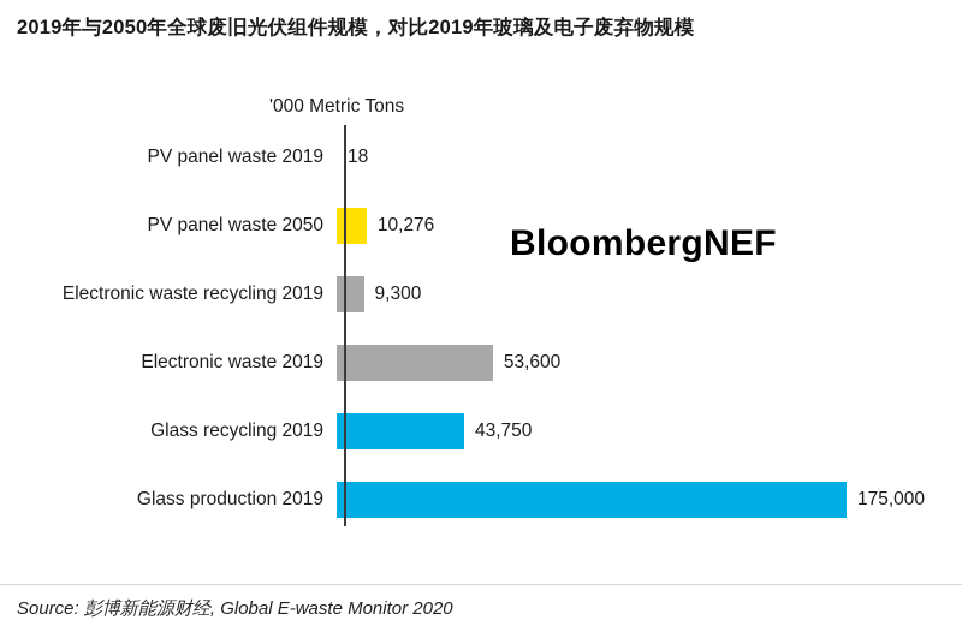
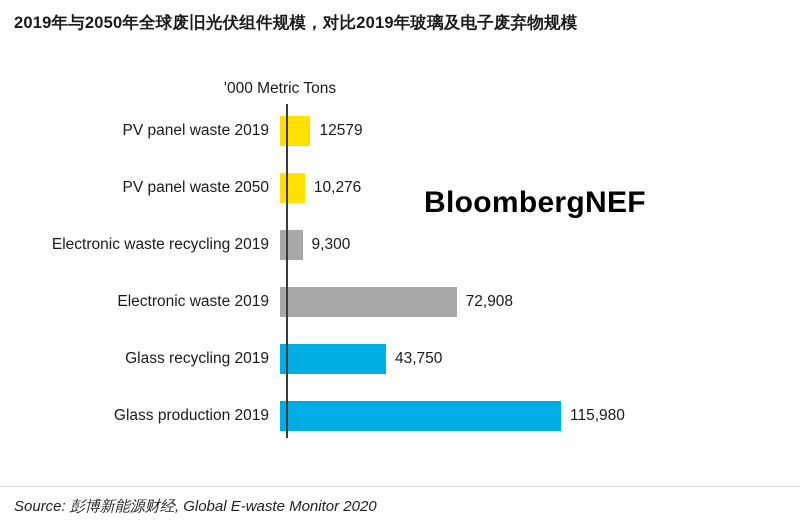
PV panel waste 2019: 18 -> 12579
Electronic waste 2019: 53,600 -> 72,908
Glass production 2019: 175,000 -> 115,980
